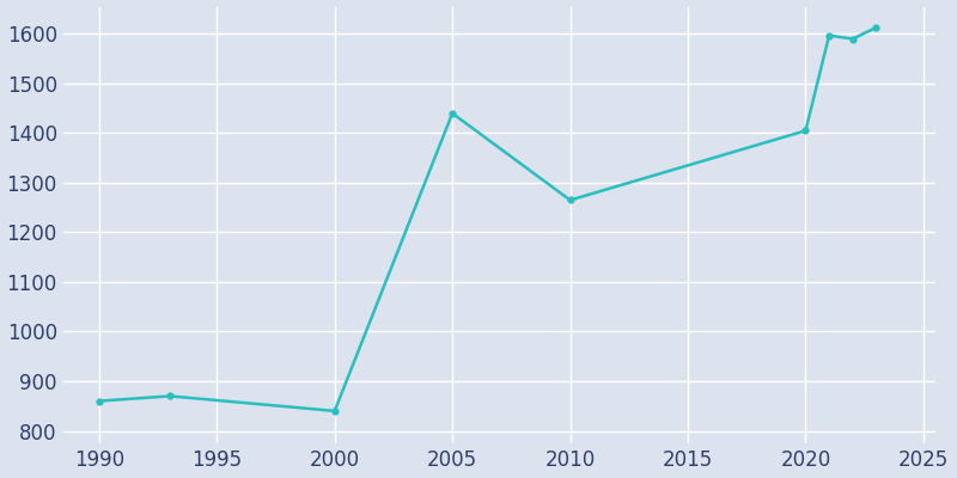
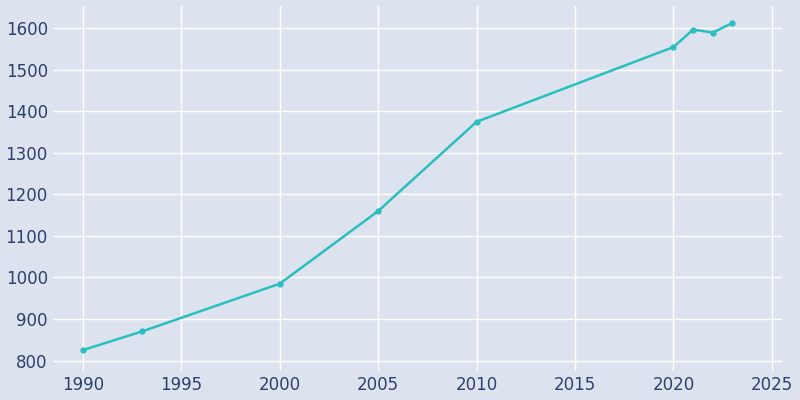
1990: 860 -> 825
2000: 840 -> 985
2005: 1440 -> 1160
2010: 1265 -> 1375
2020: 1405 -> 1555
